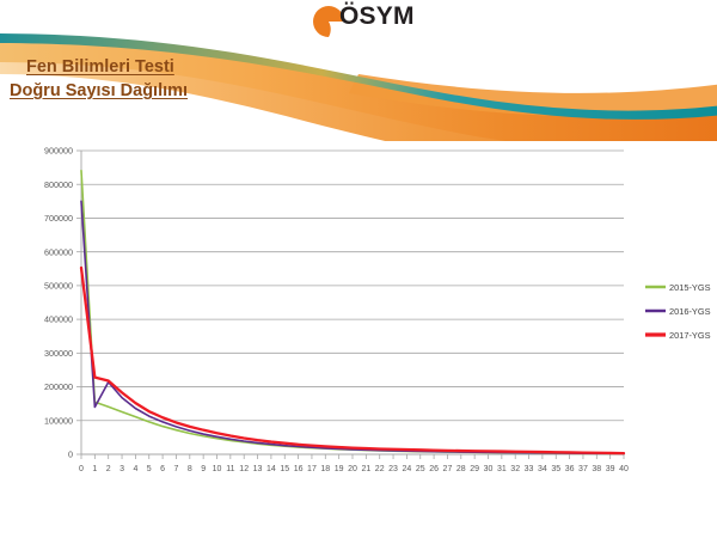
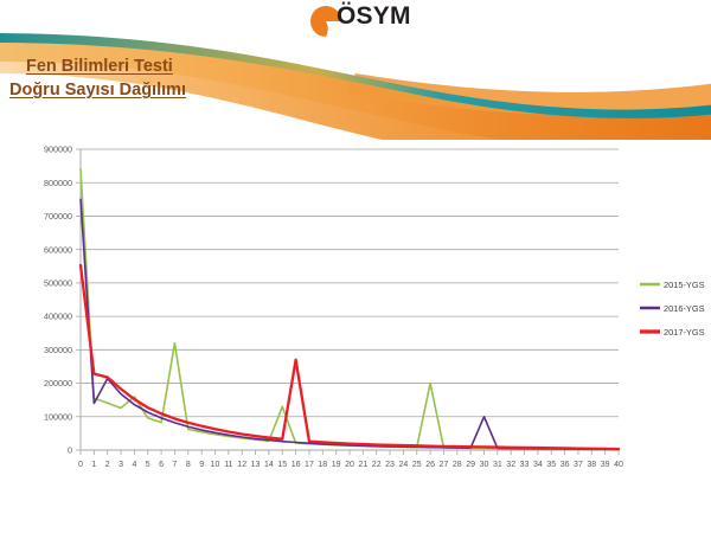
2015-YGS/4: 110000 -> 160000
2015-YGS/7: 70000 -> 320000
2015-YGS/15: 20000 -> 130000
2017-YGS/16: 30000 -> 270000
2015-YGS/26: 10000 -> 200000
2016-YGS/30: 10000 -> 100000
